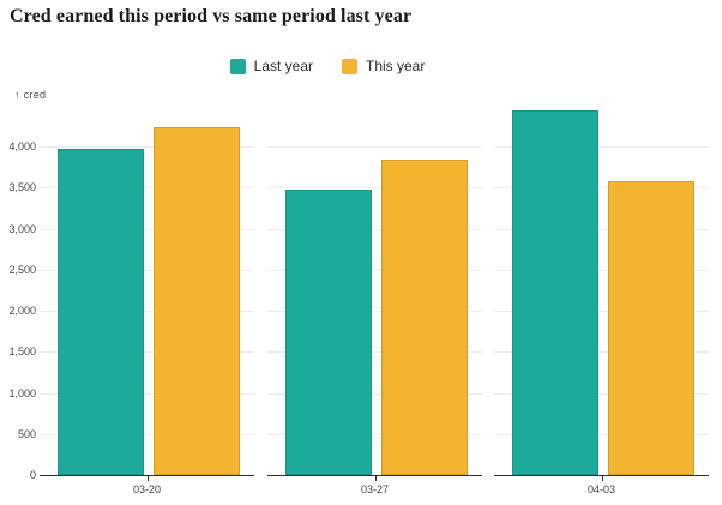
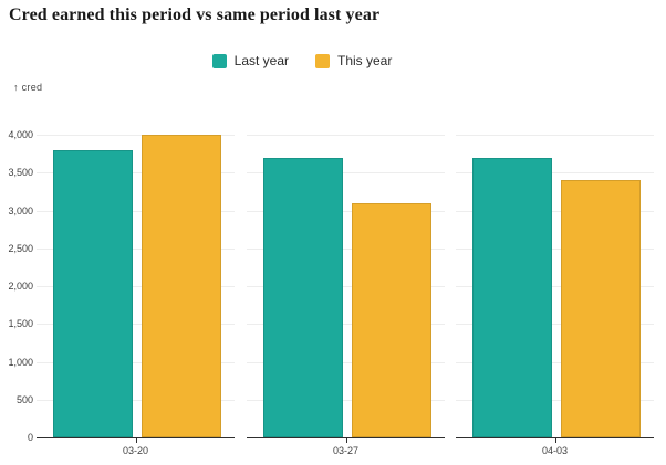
Last year/03-20: 4000 -> 3800
This year/03-20: 4200 -> 4000
Last year/03-27: 3500 -> 3700
This year/03-27: 3800 -> 3100
Last year/04-03: 4400 -> 3700
This year/04-03: 3600 -> 3400
